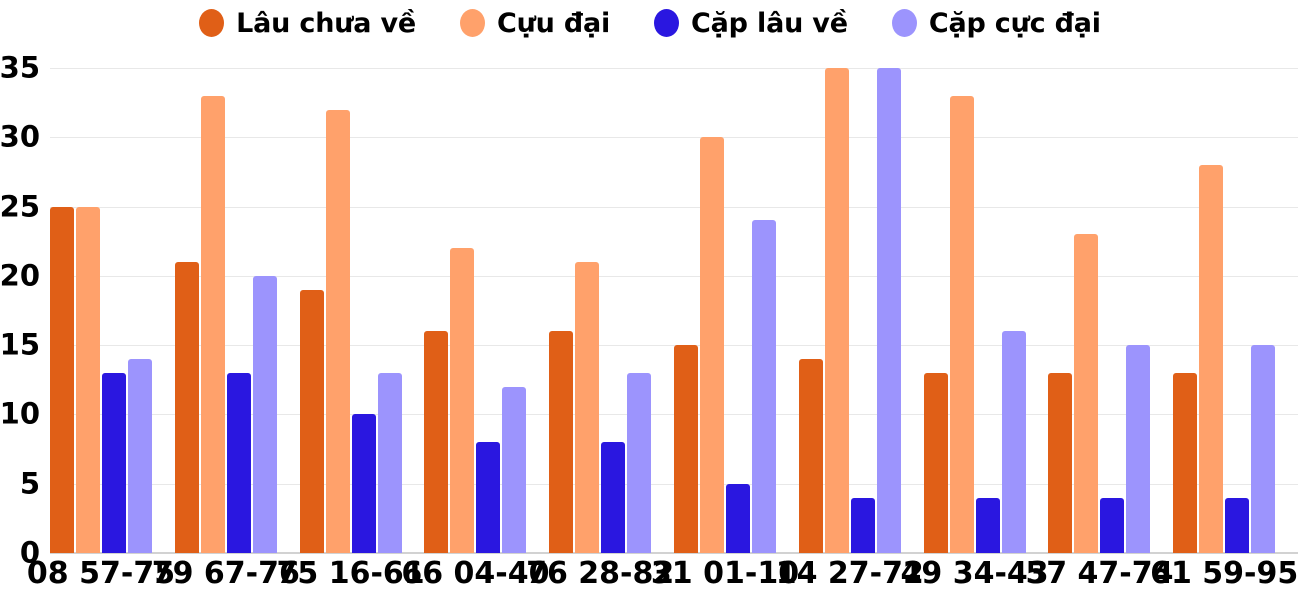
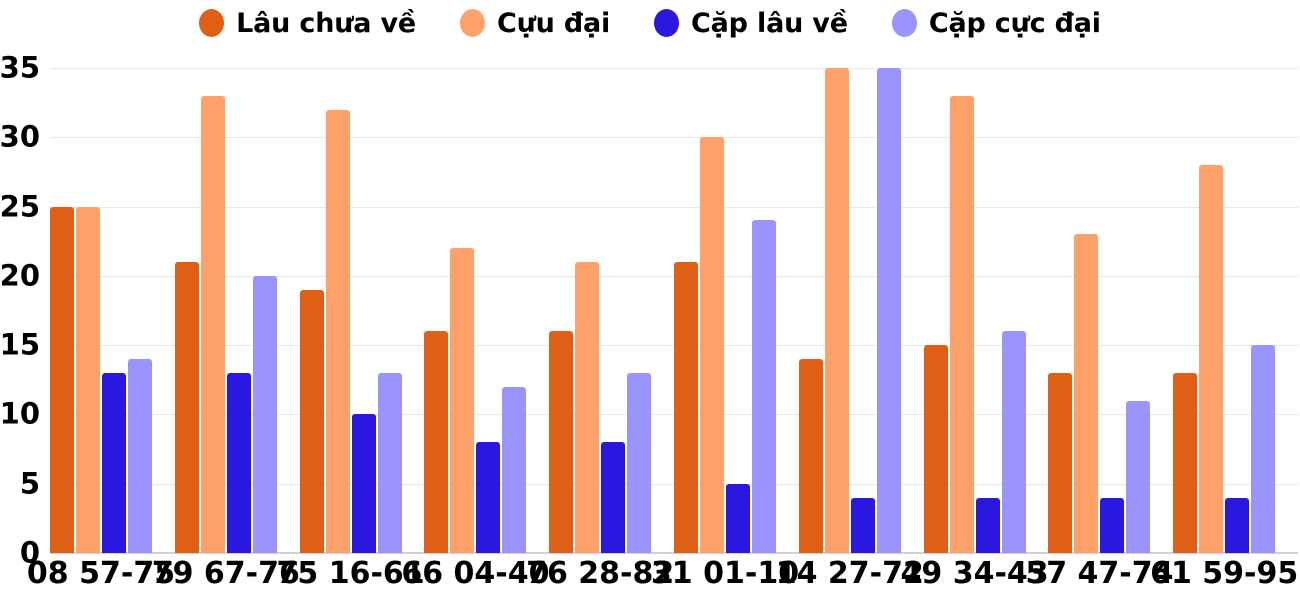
Lâu chưa về/31 01-10: 15 -> 21
Lâu chưa về/49 34-43: 13 -> 15
Cặp cực đại/57 47-74: 15 -> 11
